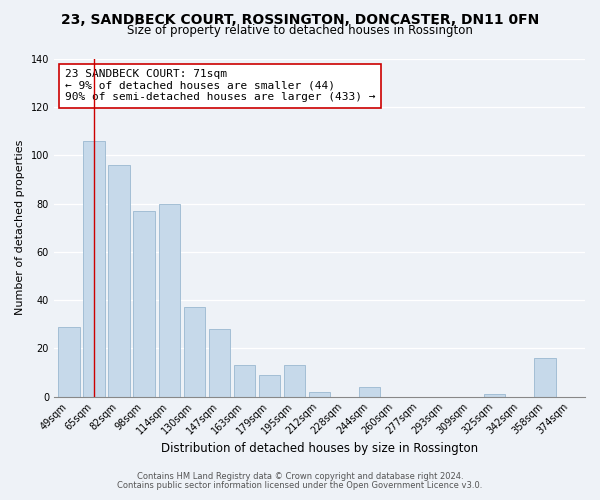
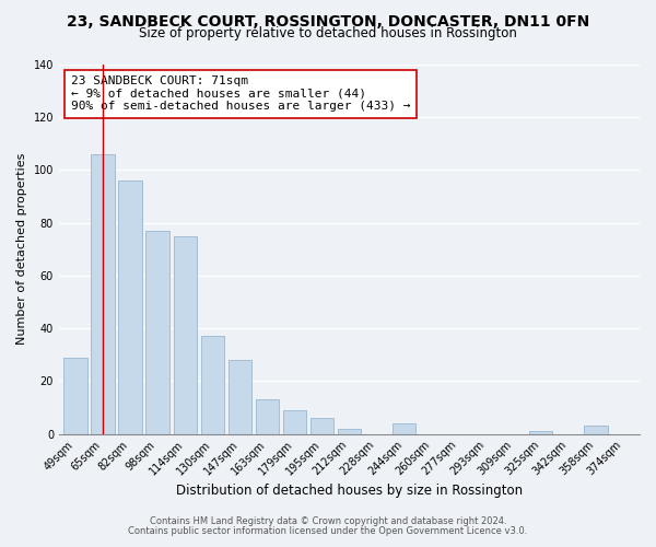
114sqm: 80 -> 75
195sqm: 13 -> 6
358sqm: 16 -> 3
